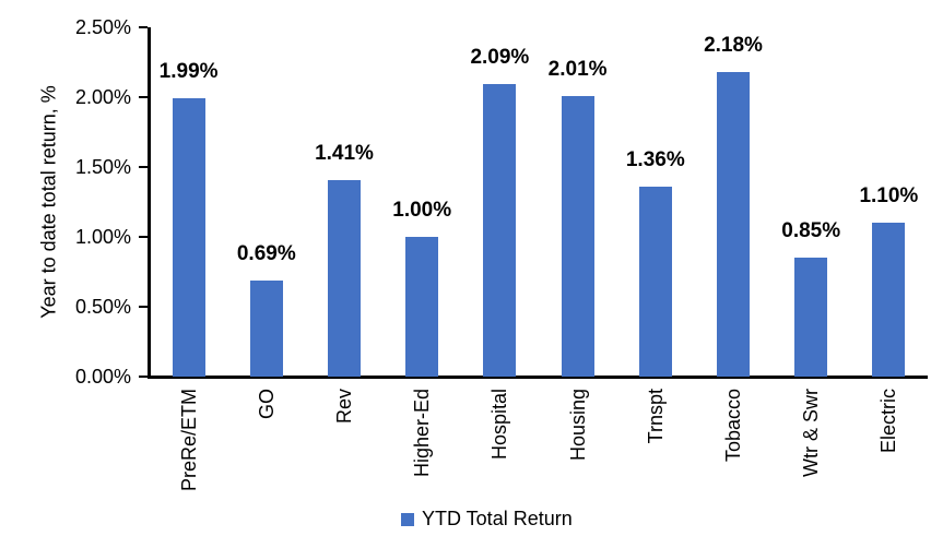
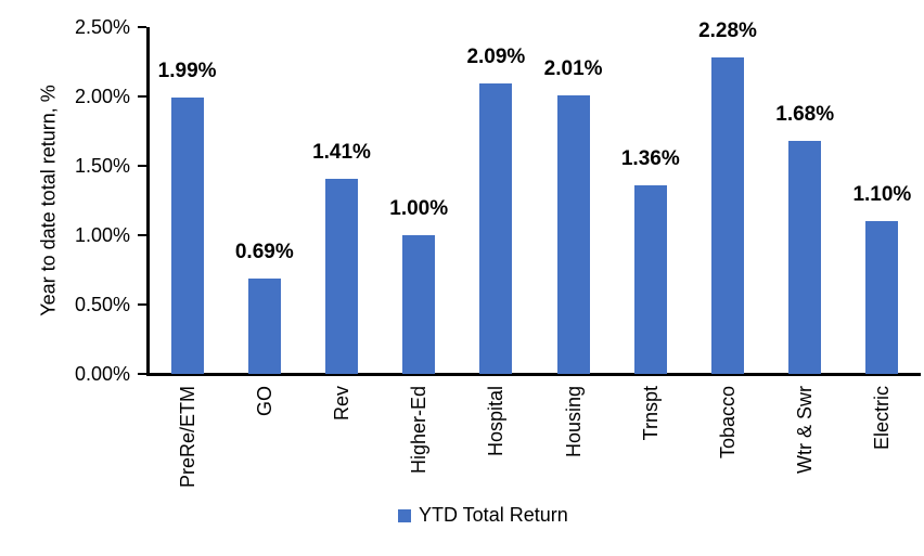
Tobacco: 2.18% -> 2.28%
Wtr & Swr: 0.85% -> 1.68%
